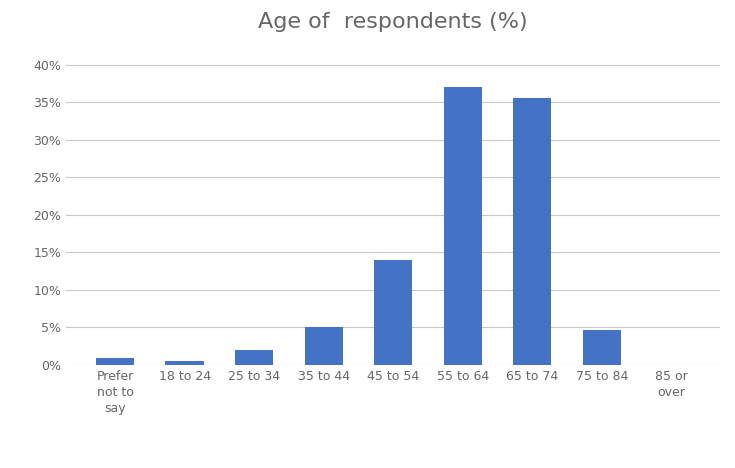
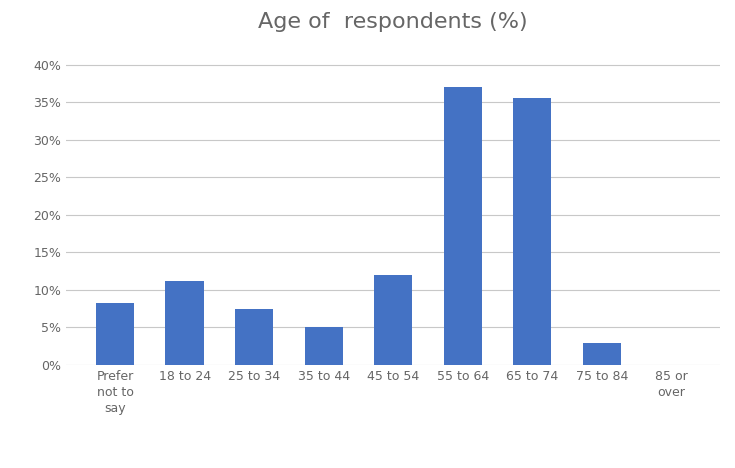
Prefer not to say: 1.0% -> 8.2%
18 to 24: 0.5% -> 11.2%
25 to 34: 2.0% -> 7.4%
45 to 54: 14.0% -> 12.0%
75 to 84: 4.7% -> 3.0%
